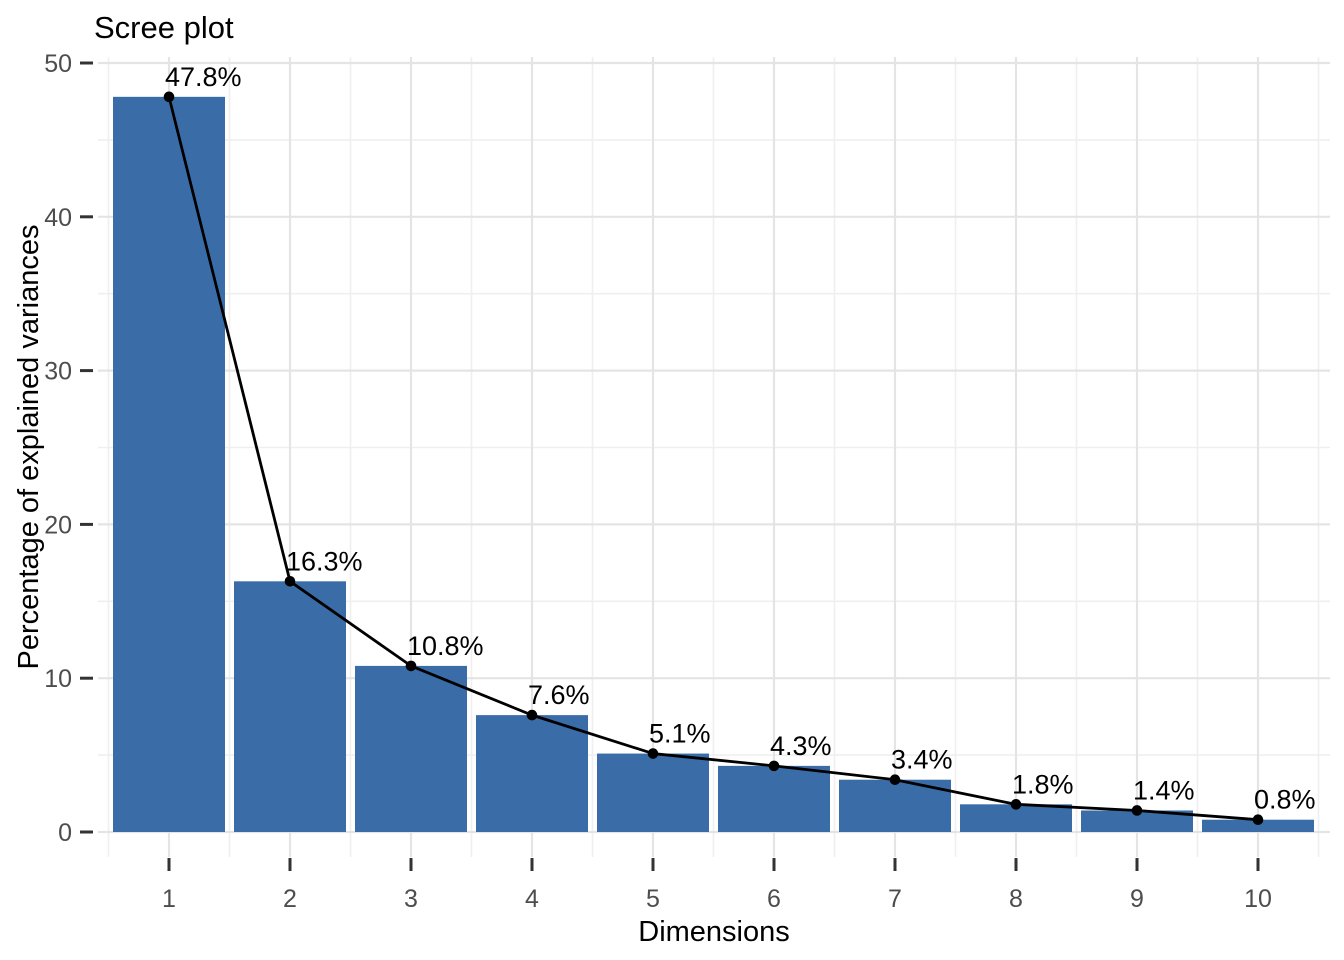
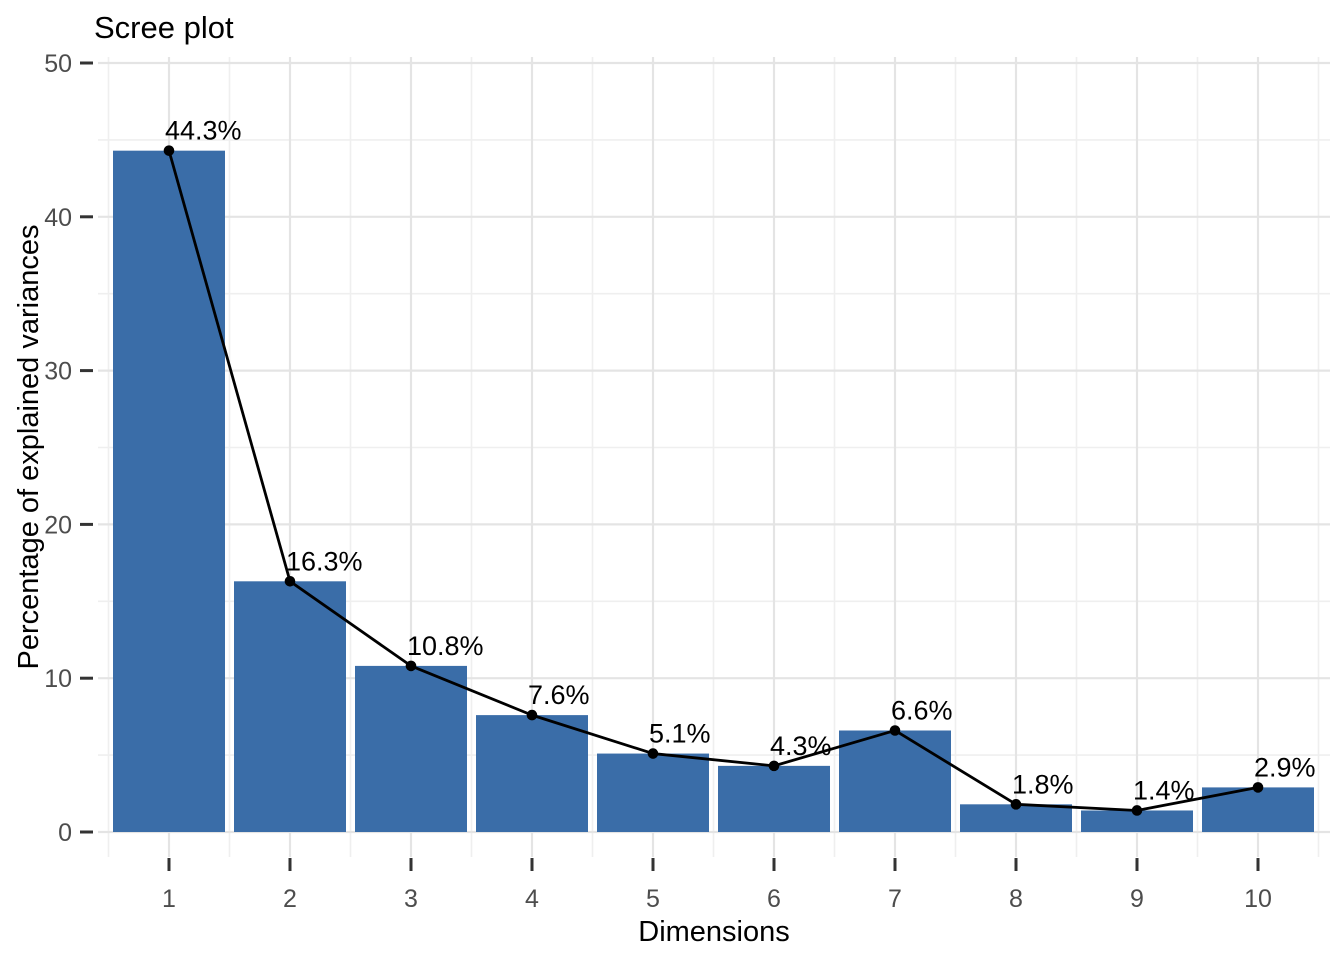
1: 47.8% -> 44.3%
7: 3.4% -> 6.6%
10: 0.8% -> 2.9%
